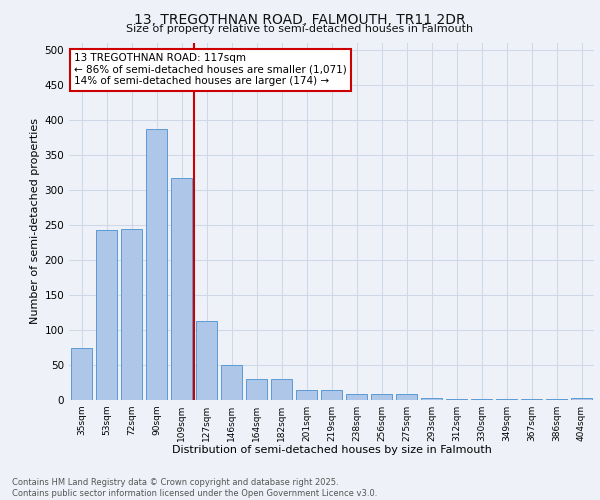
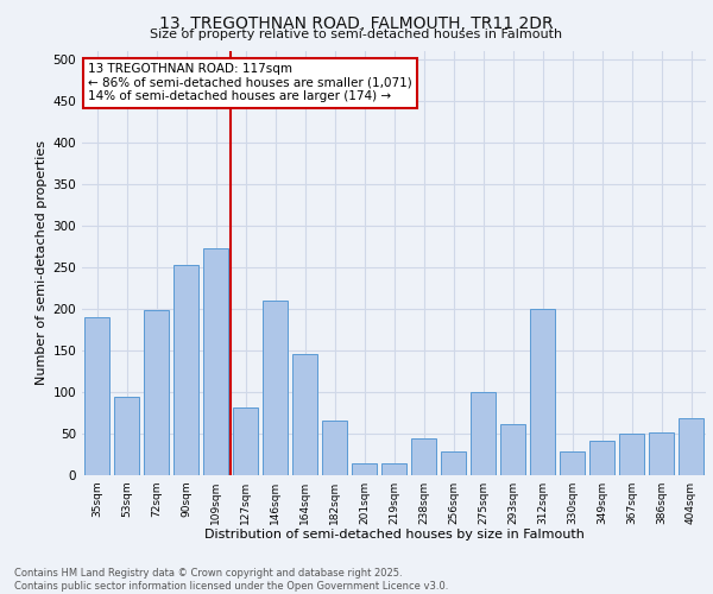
35sqm: 74 -> 190
53sqm: 243 -> 94
72sqm: 244 -> 198
90sqm: 387 -> 252
109sqm: 316 -> 272
127sqm: 113 -> 82
146sqm: 50 -> 210
164sqm: 30 -> 146
182sqm: 30 -> 66
238sqm: 8 -> 44
256sqm: 8 -> 28
275sqm: 8 -> 100
293sqm: 3 -> 62
312sqm: 2 -> 200
330sqm: 2 -> 28
349sqm: 2 -> 42
367sqm: 1 -> 50
386sqm: 1 -> 52
404sqm: 3 -> 68
